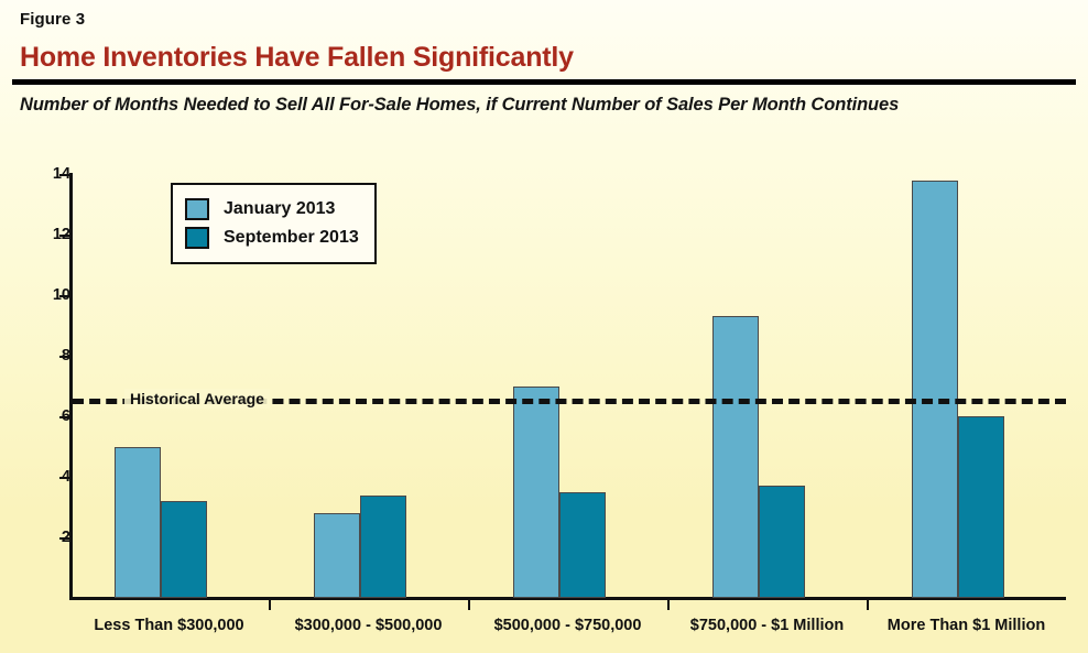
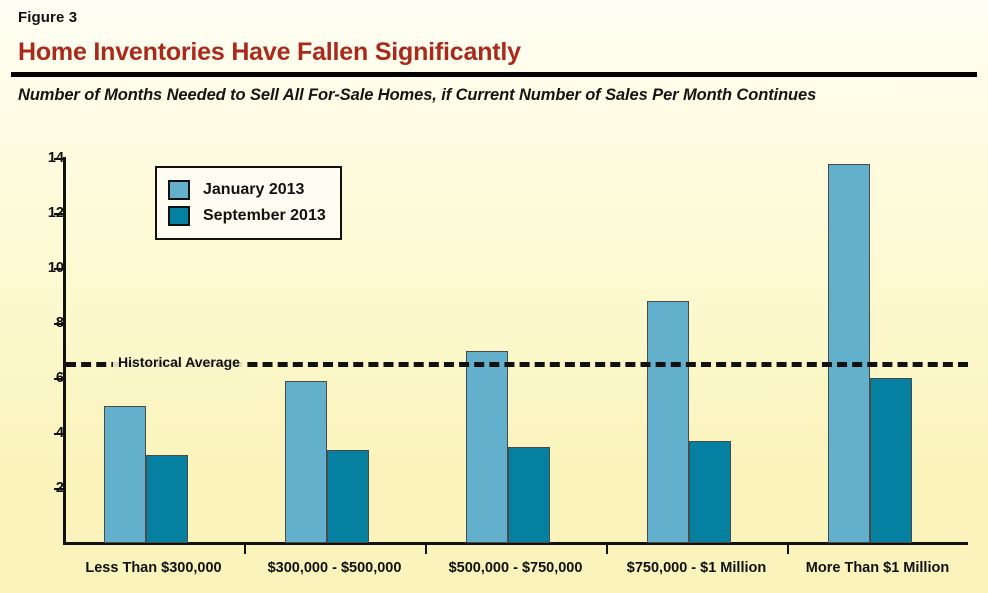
January 2013/$300,000 - $500,000: 2.8 -> 5.9
January 2013/$750,000 - $1 Million: 9.3 -> 8.8
